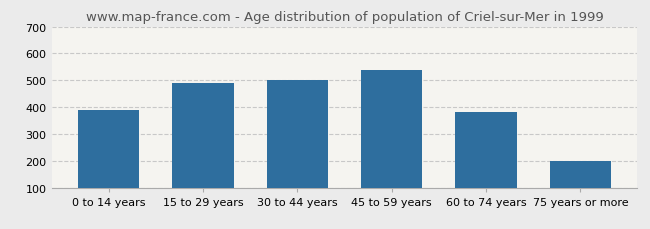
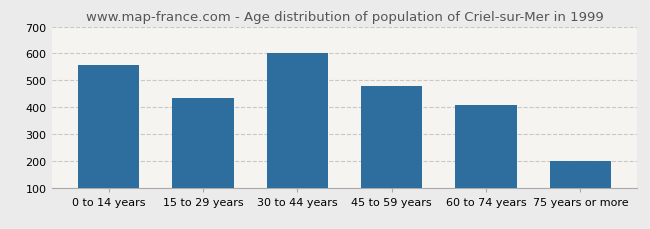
0 to 14 years: 390 -> 557
15 to 29 years: 490 -> 435
30 to 44 years: 500 -> 600
45 to 59 years: 540 -> 478
60 to 74 years: 380 -> 406
